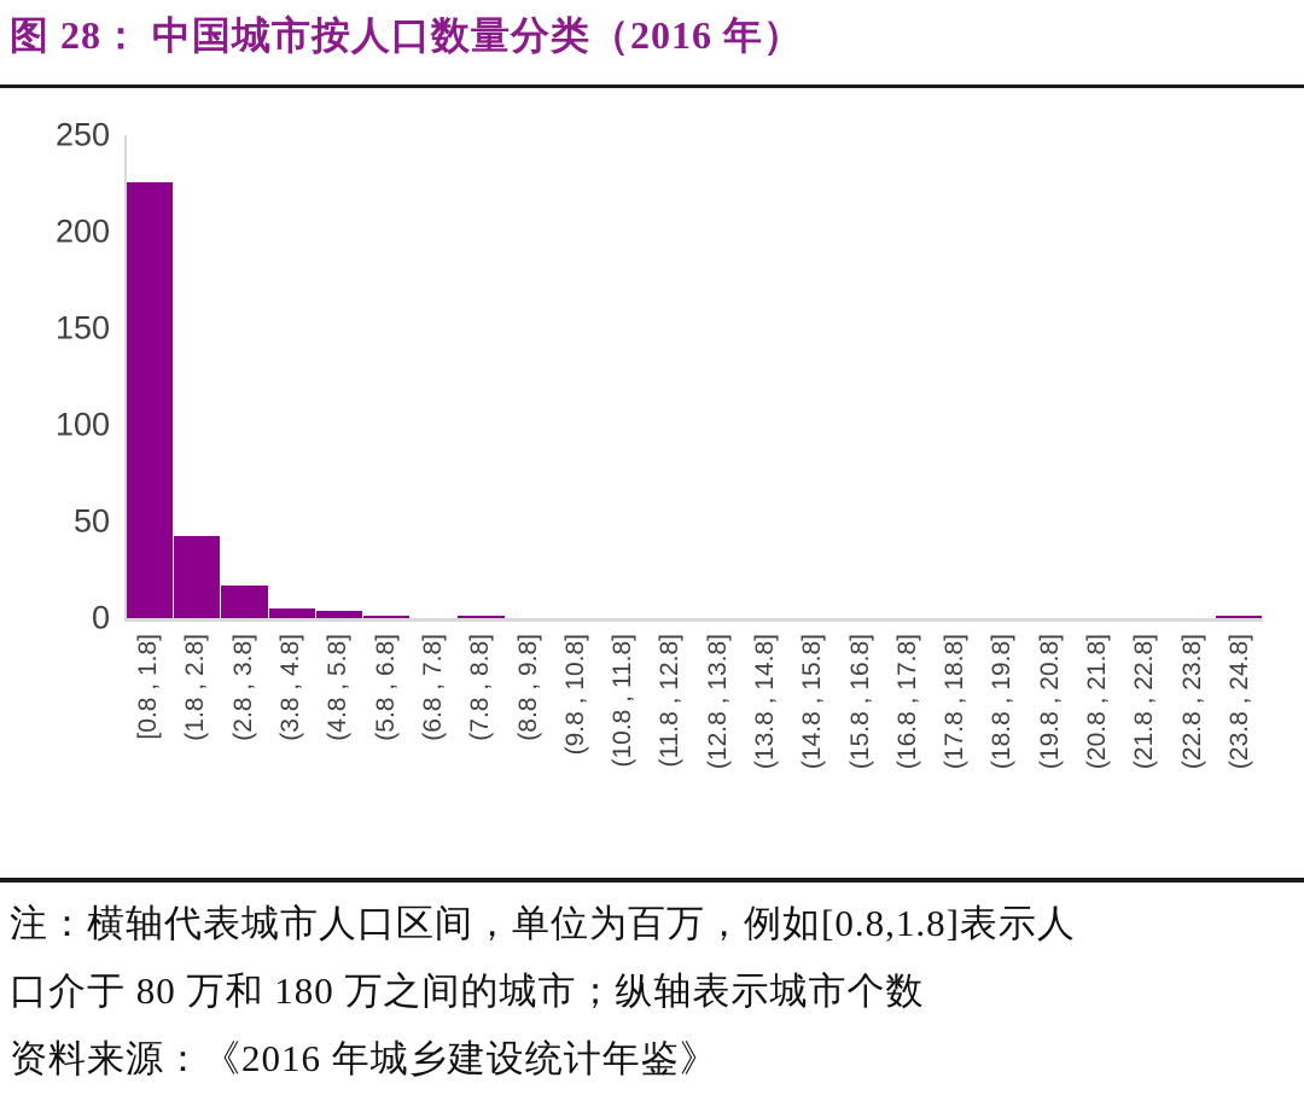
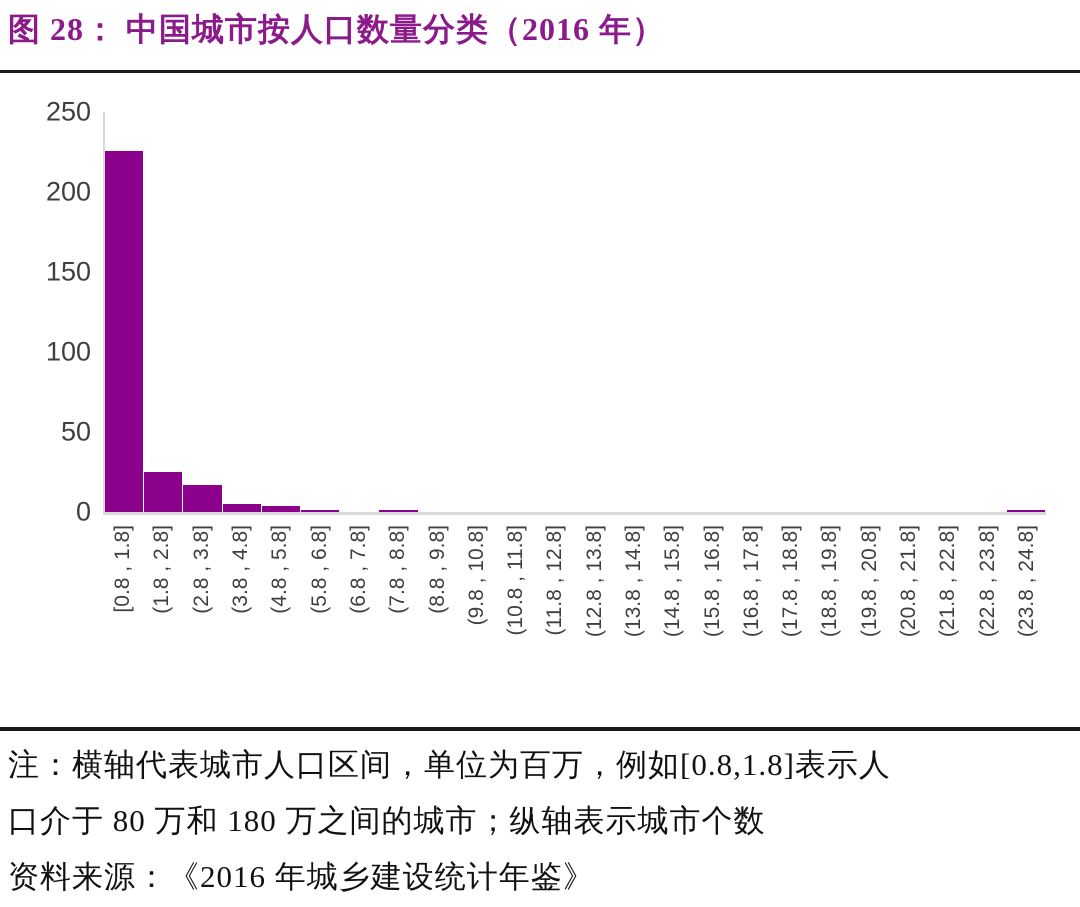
(1.8 , 2.8]: 42 -> 25
